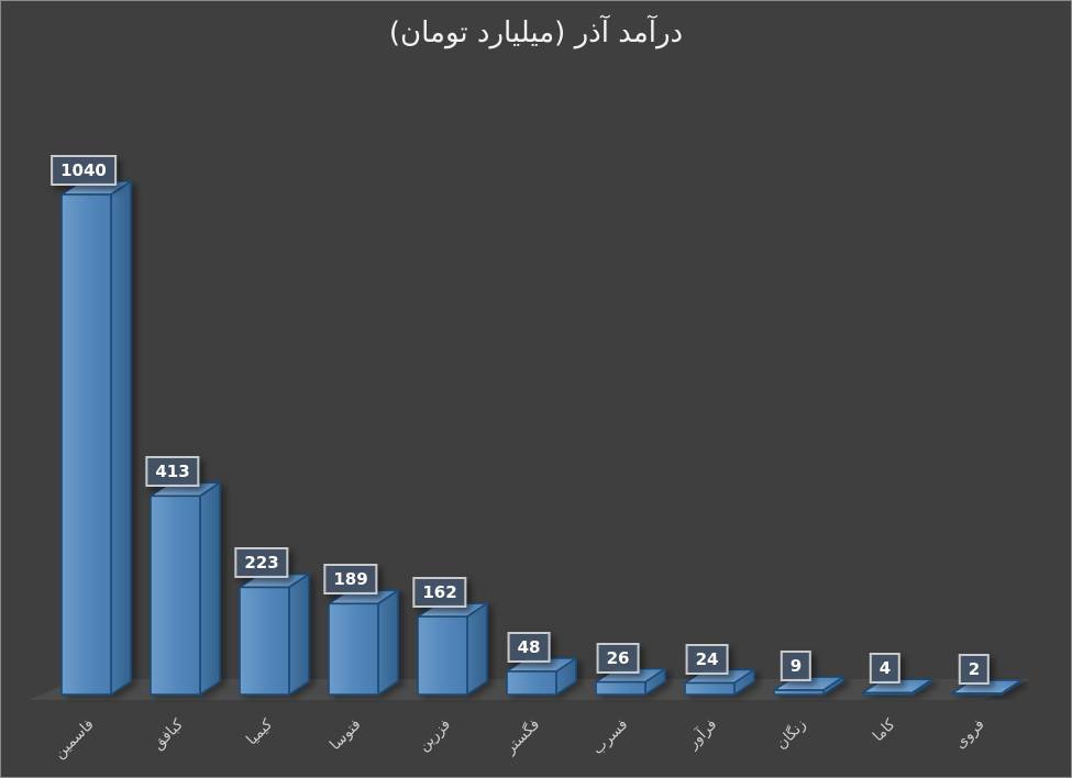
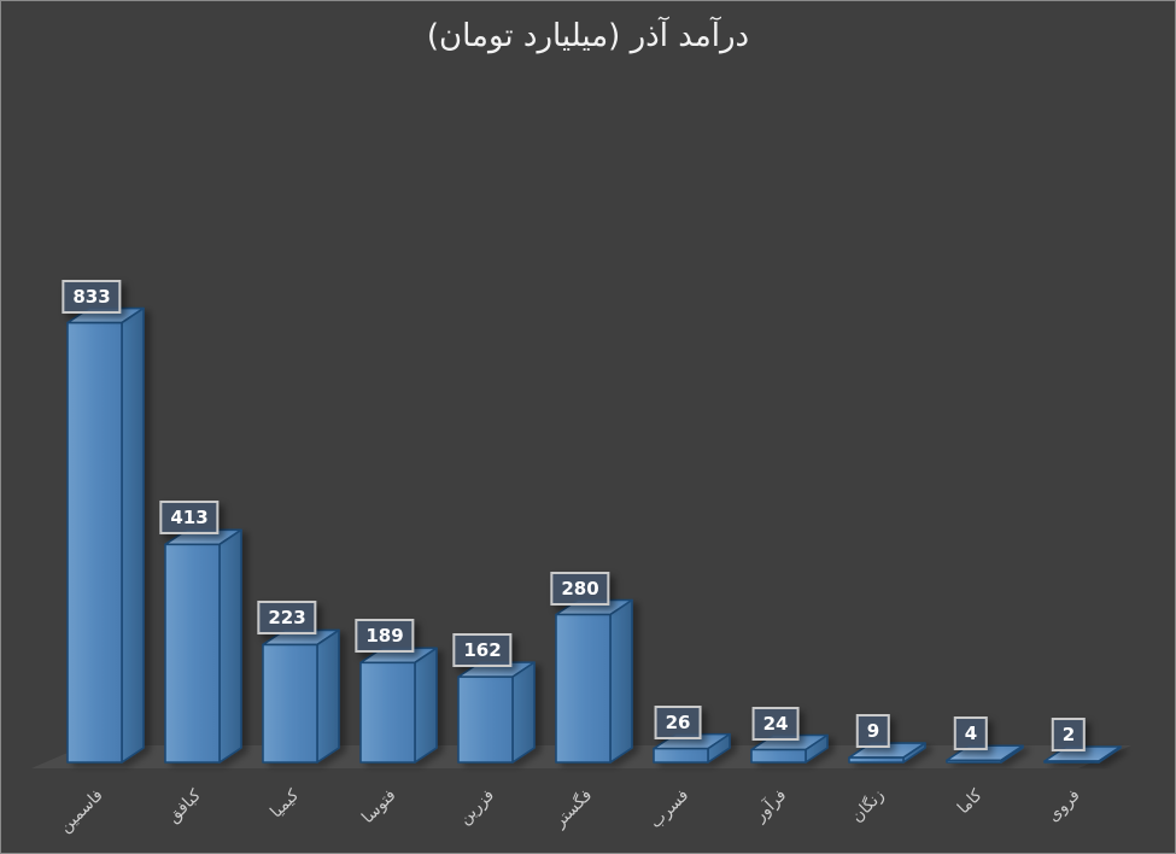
فاسمین: 1040 -> 833
فگستر: 48 -> 280
